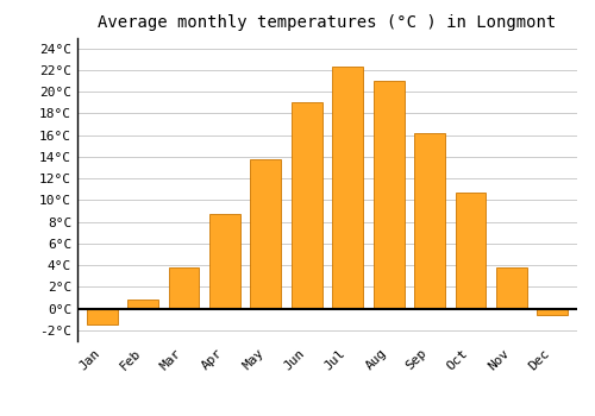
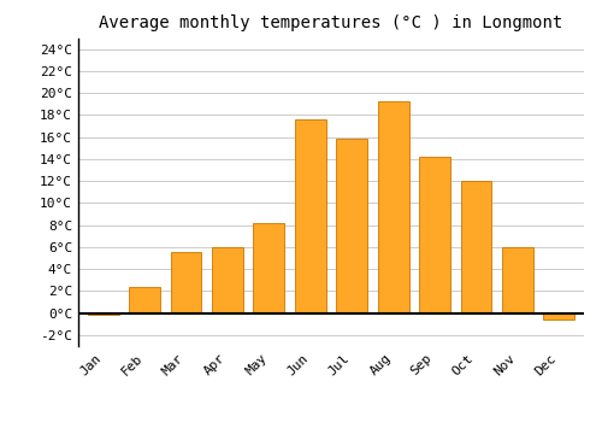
Jan: -1.5°C -> -0.2°C
Feb: 0.8°C -> 2.4°C
Mar: 3.8°C -> 5.6°C
Apr: 8.7°C -> 6.0°C
May: 13.8°C -> 8.2°C
Jun: 19.0°C -> 17.6°C
Jul: 22.3°C -> 15.8°C
Aug: 21.0°C -> 19.2°C
Sep: 16.2°C -> 14.2°C
Oct: 10.7°C -> 12.0°C
Nov: 3.8°C -> 6.0°C
